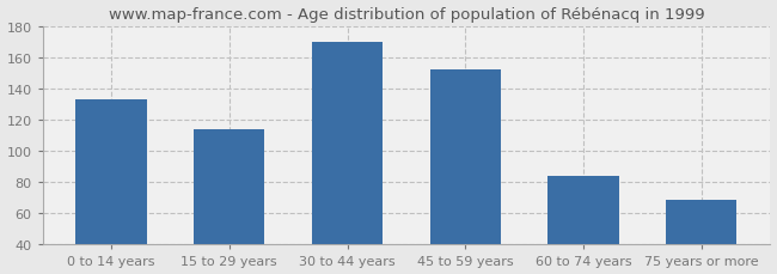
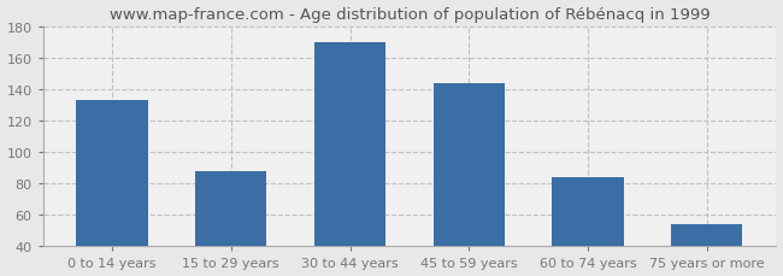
15 to 29 years: 114 -> 88
45 to 59 years: 152 -> 144
75 years or more: 69 -> 54
